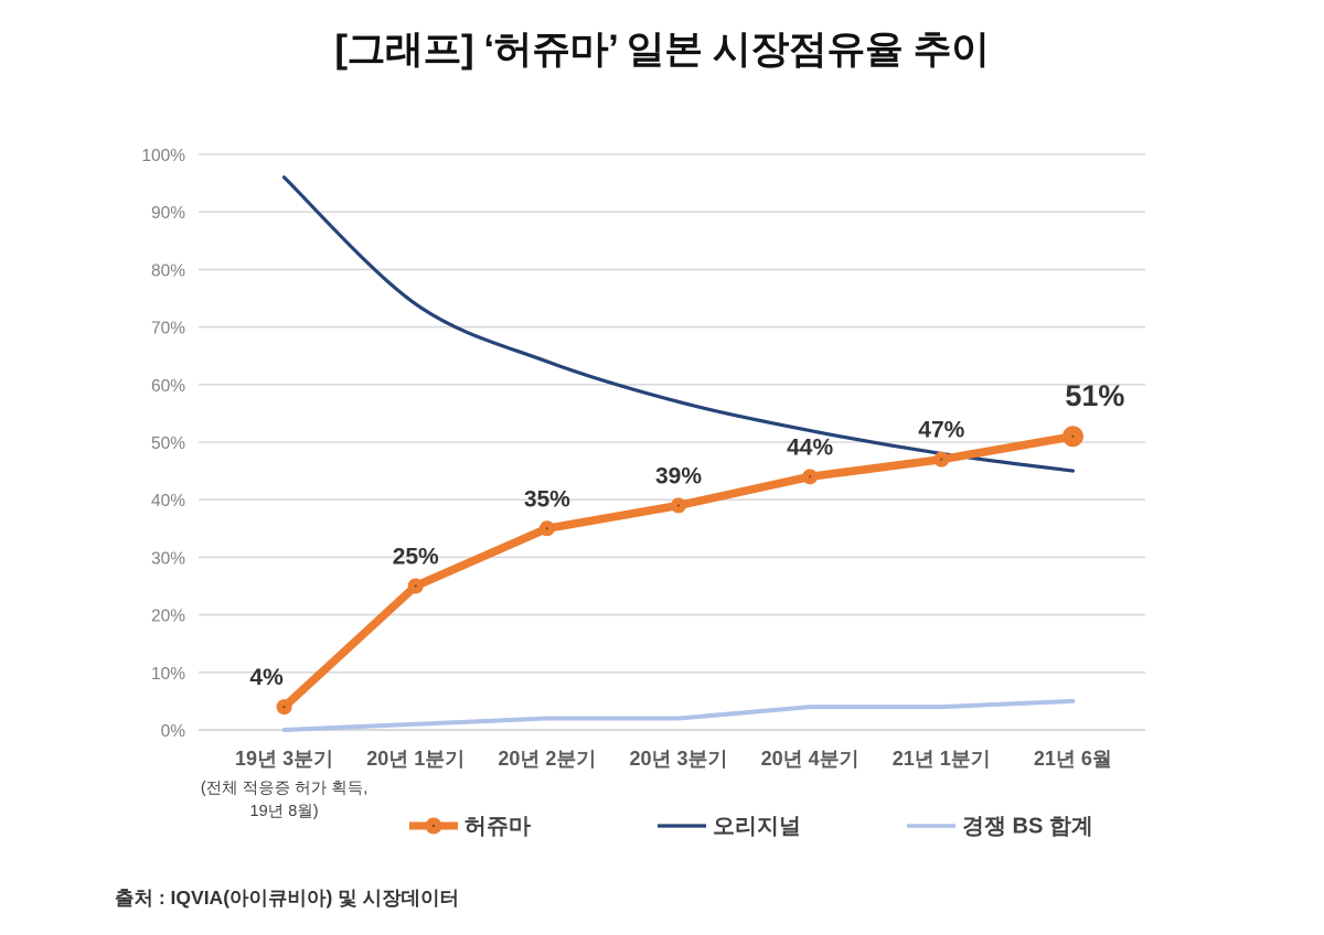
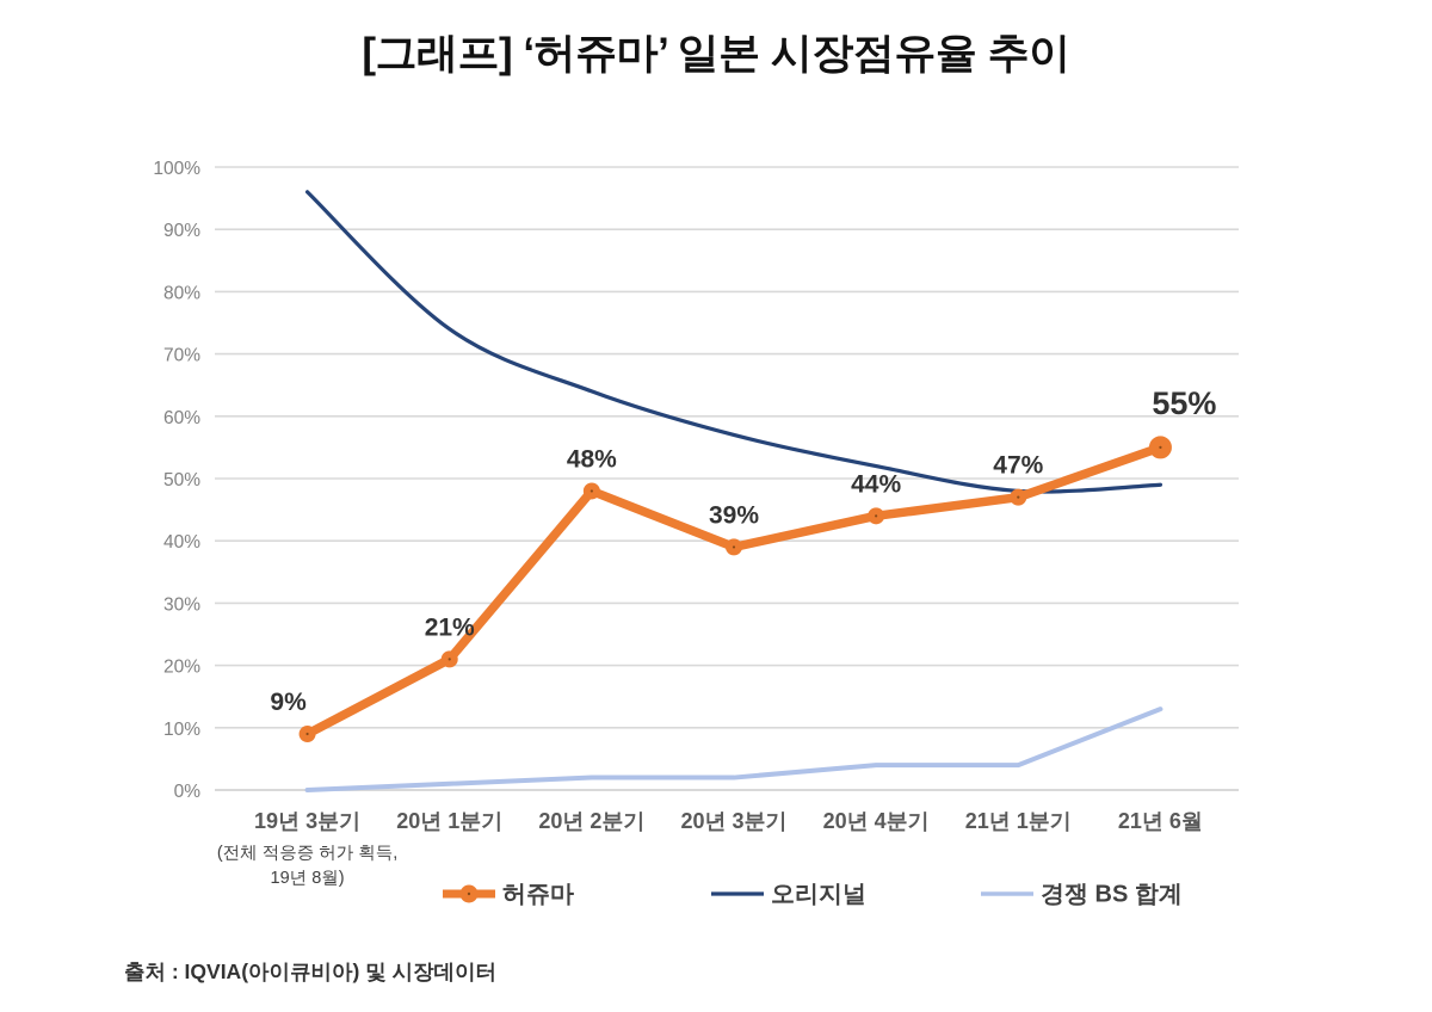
허쥬마/19년 3분기: 4% -> 9%
허쥬마/20년 1분기: 25% -> 21%
허쥬마/20년 2분기: 35% -> 48%
허쥬마/21년 6월: 51% -> 55%
오리지널/21년 6월: 45% -> 49%
경쟁 BS 합계/21년 6월: 5% -> 13%
